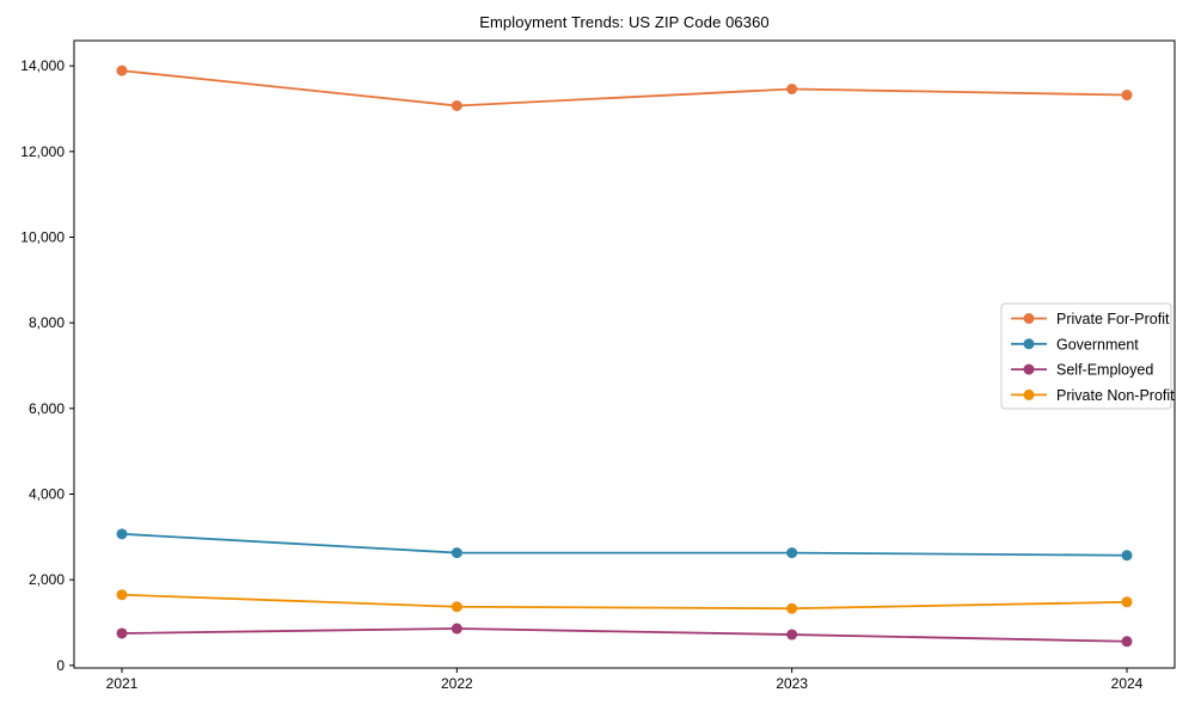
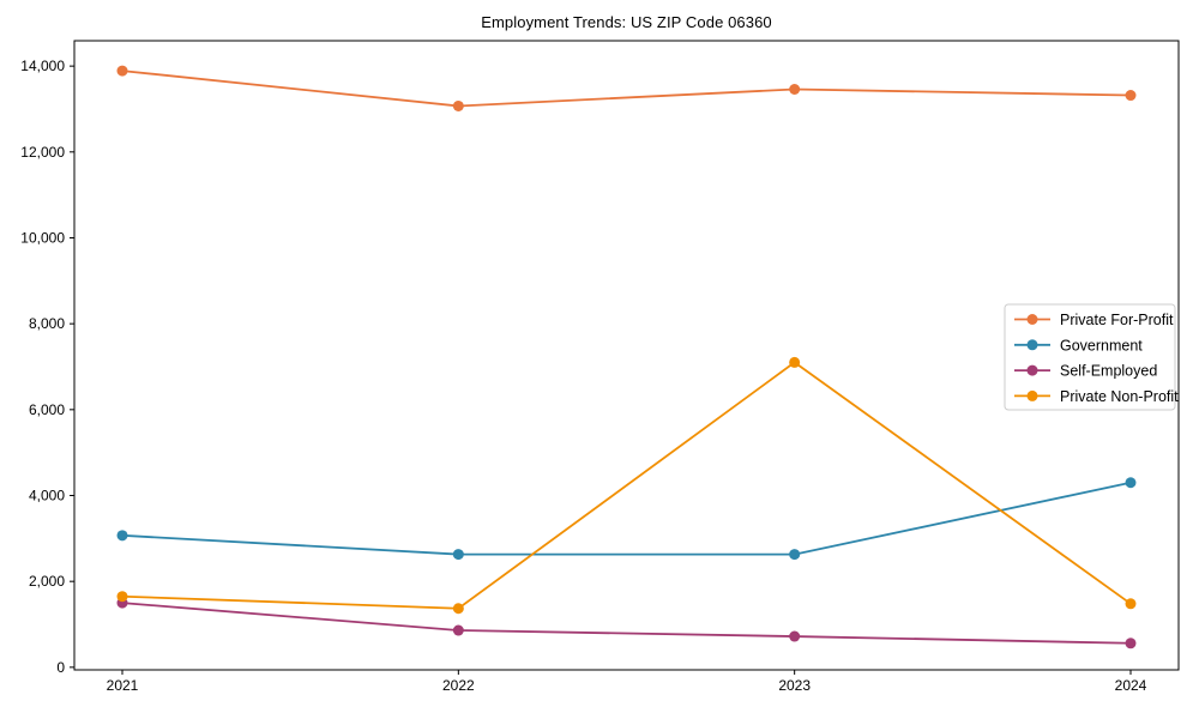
Self-Employed/2021: 800 -> 1500
Private Non-Profit/2023: 1300 -> 7100
Government/2024: 2600 -> 4300
